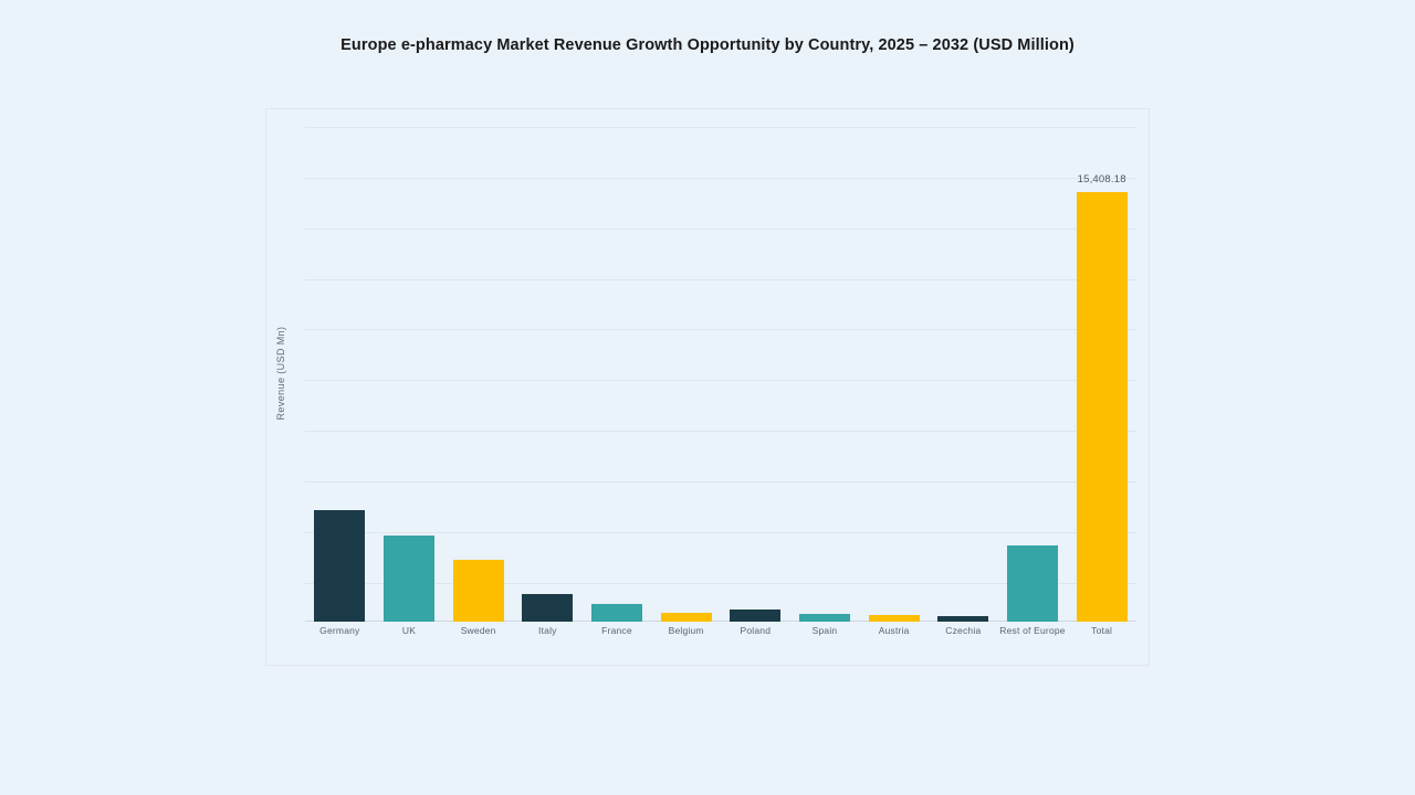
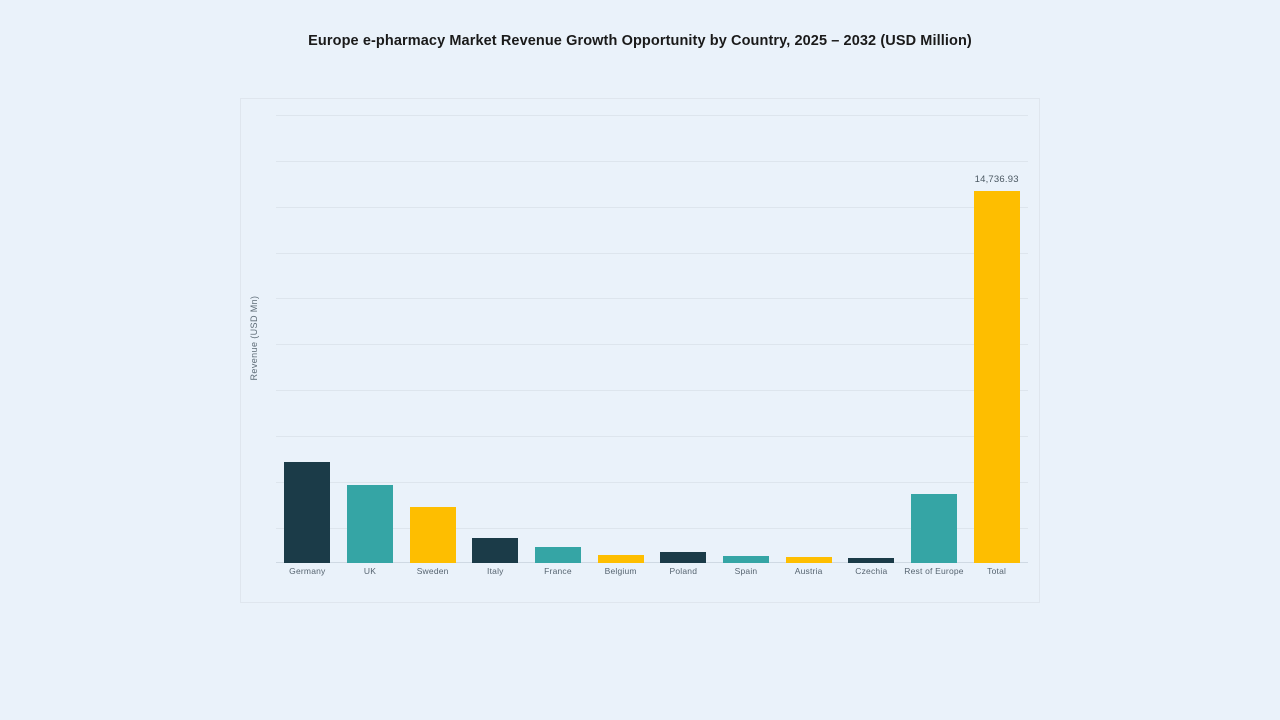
Total: 15,408.18 -> 14,736.93
